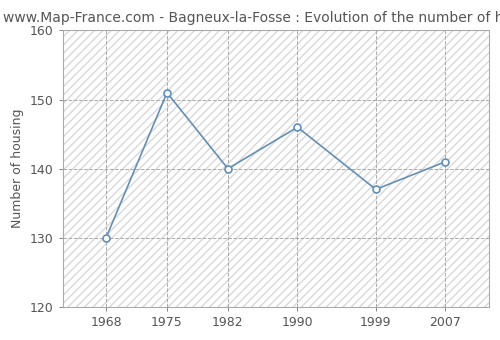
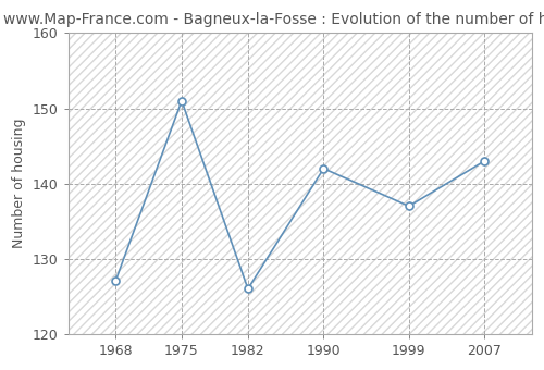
1968: 130 -> 127
1982: 140 -> 126
1990: 146 -> 142
2007: 141 -> 143
